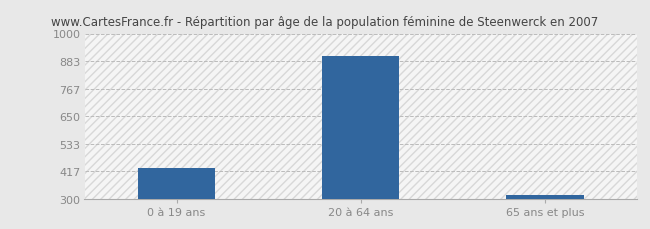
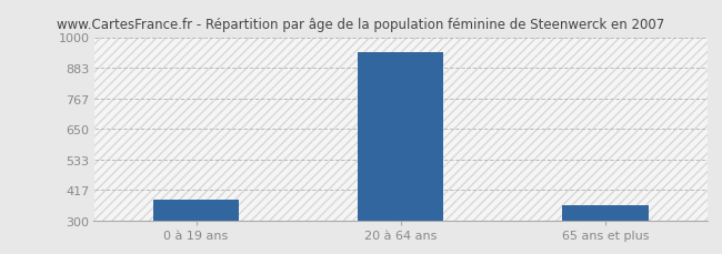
0 à 19 ans: 430 -> 380
20 à 64 ans: 905 -> 945
65 ans et plus: 318 -> 360
